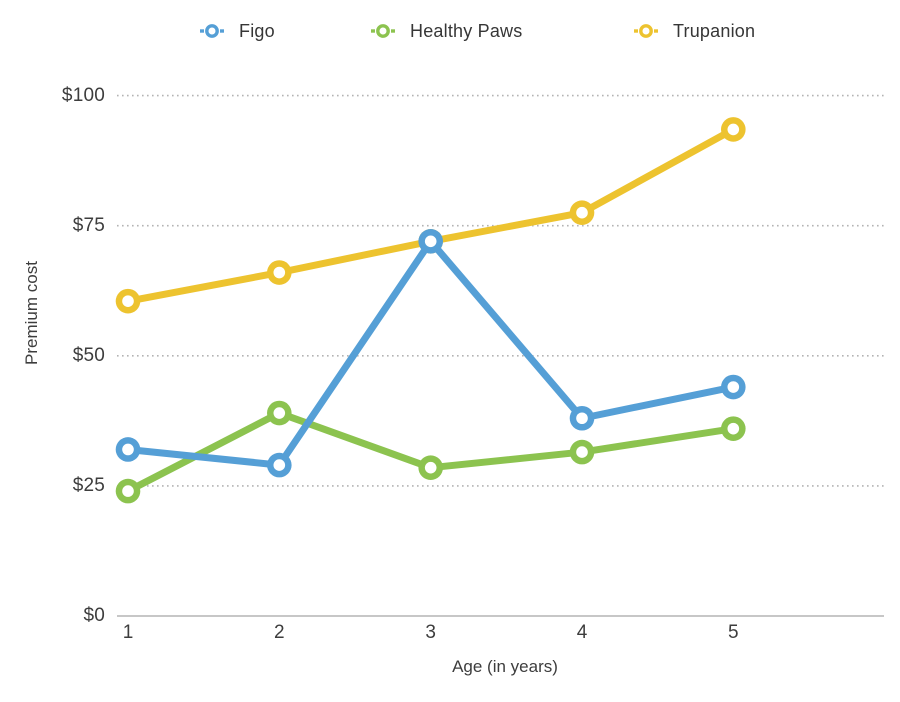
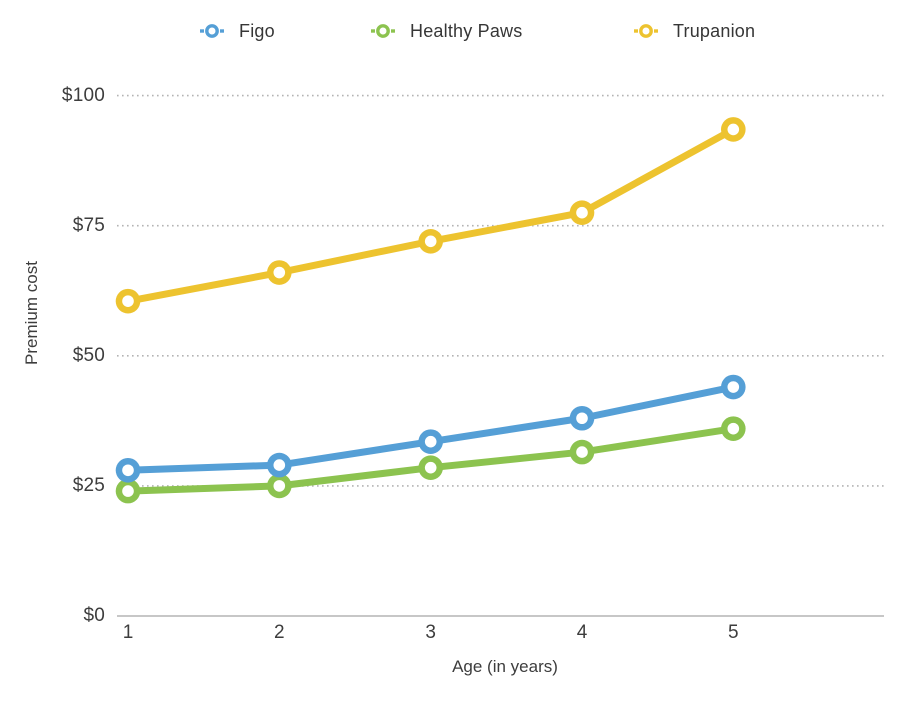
Figo/1: $32 -> $28
Healthy Paws/2: $39 -> $25
Figo/3: $72 -> $34
